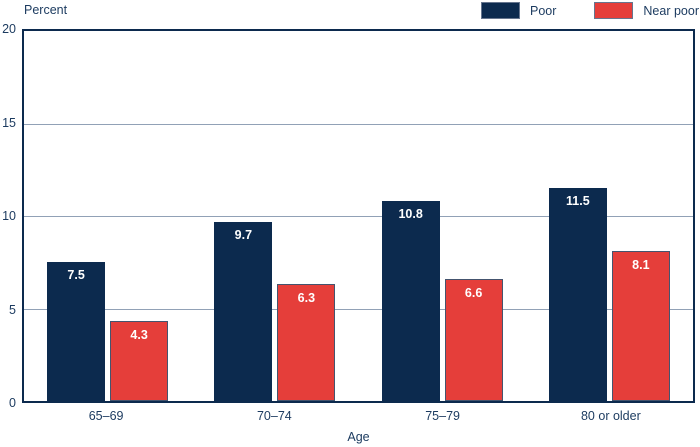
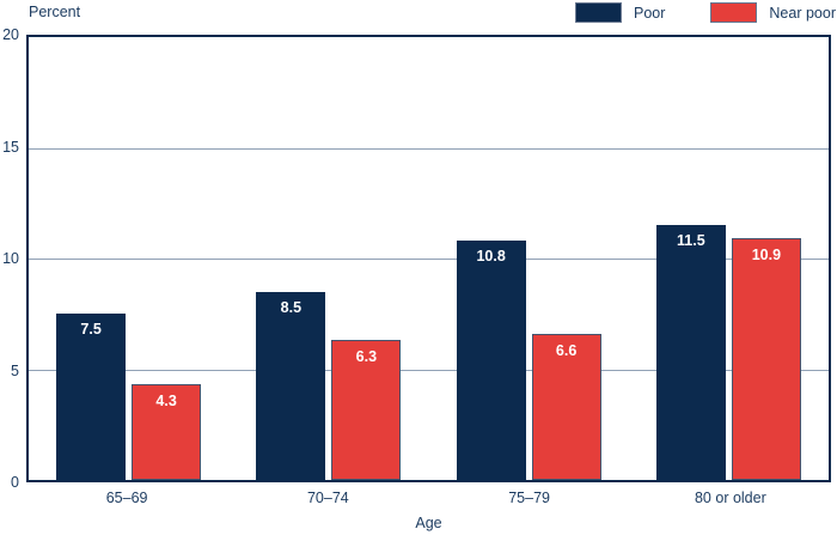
Poor/70–74: 9.7 -> 8.5
Near poor/80 or older: 8.1 -> 10.9
